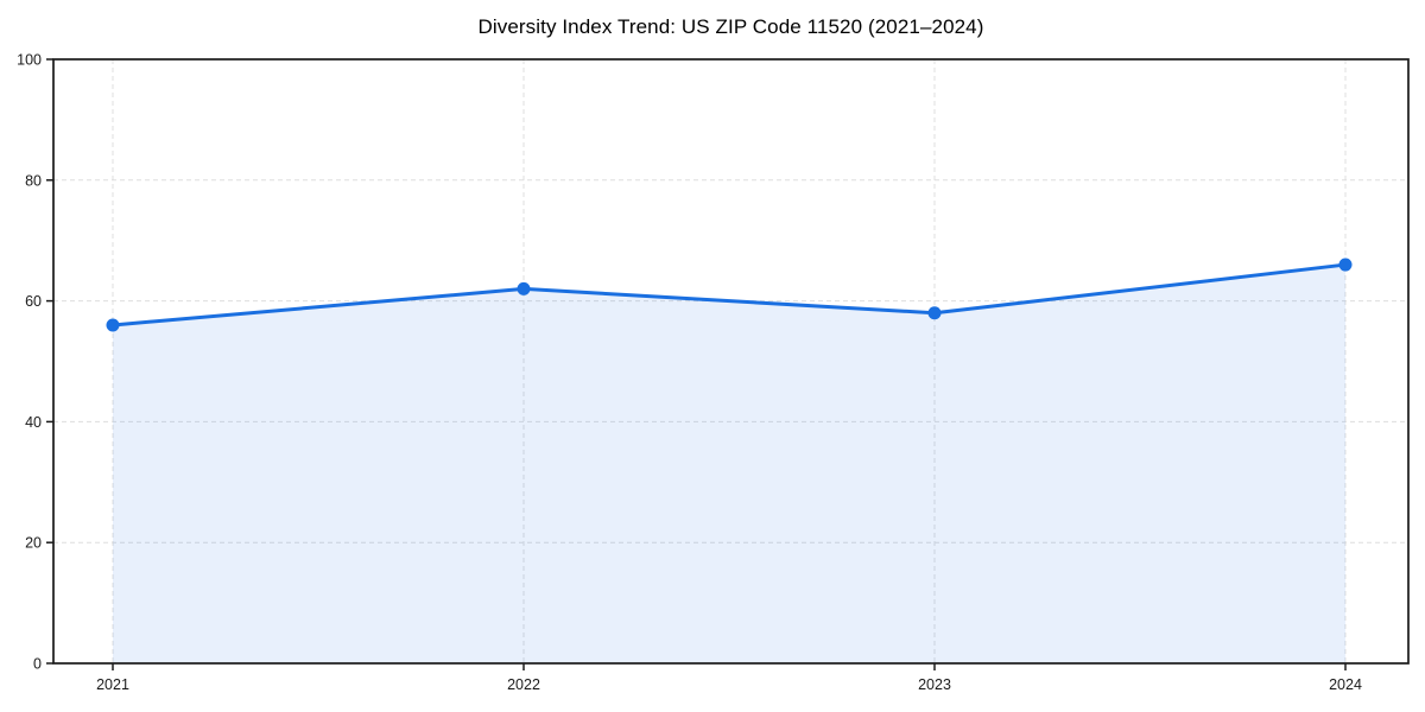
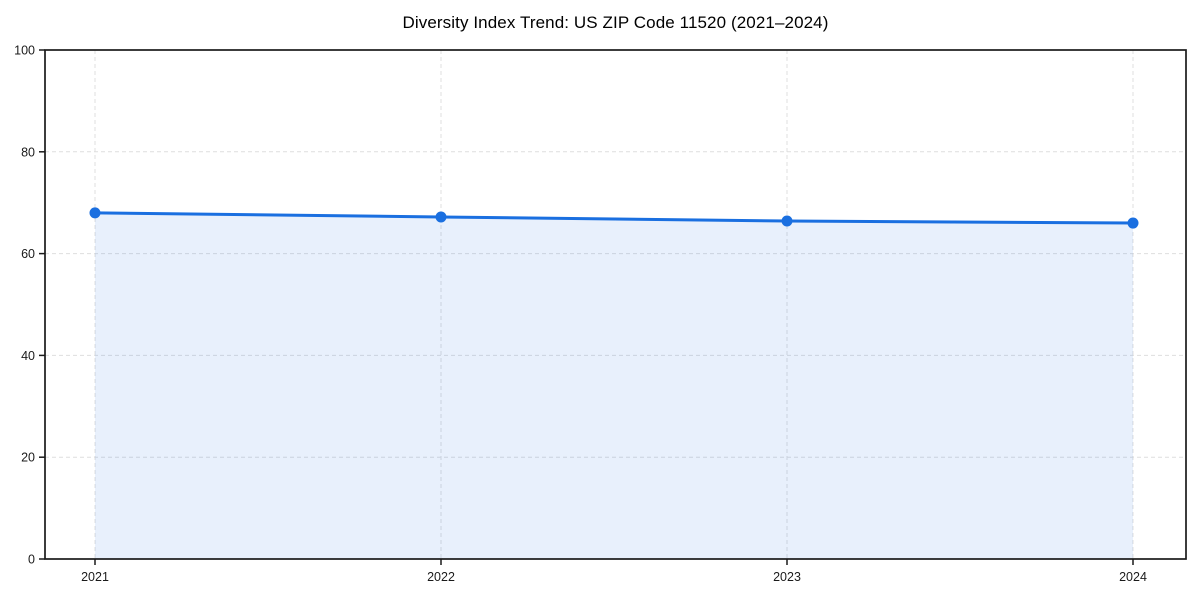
2021: 56 -> 68
2022: 62 -> 67
2023: 58 -> 66
